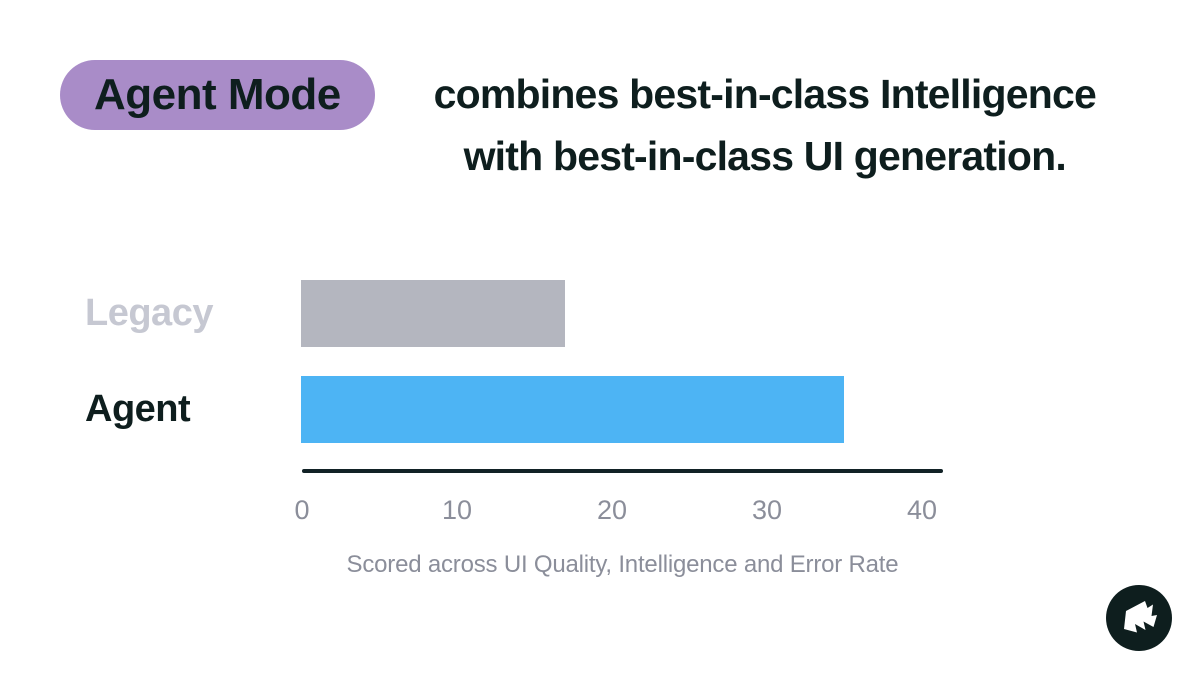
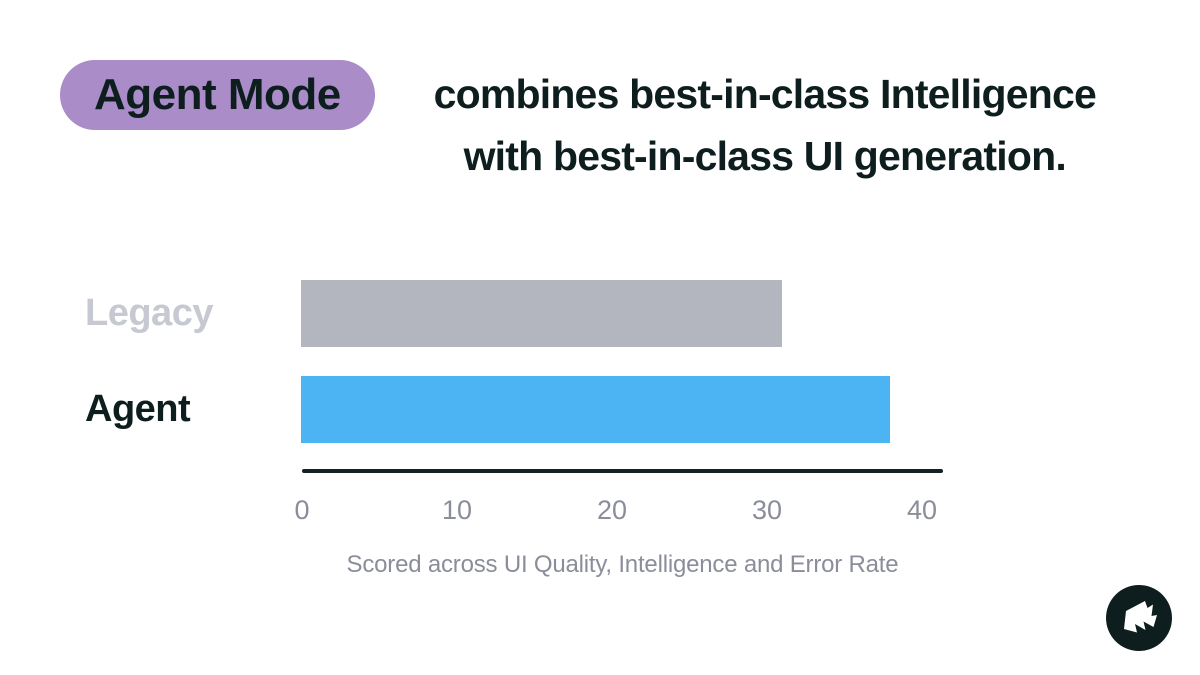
Legacy: 17 -> 31
Agent: 35 -> 38
